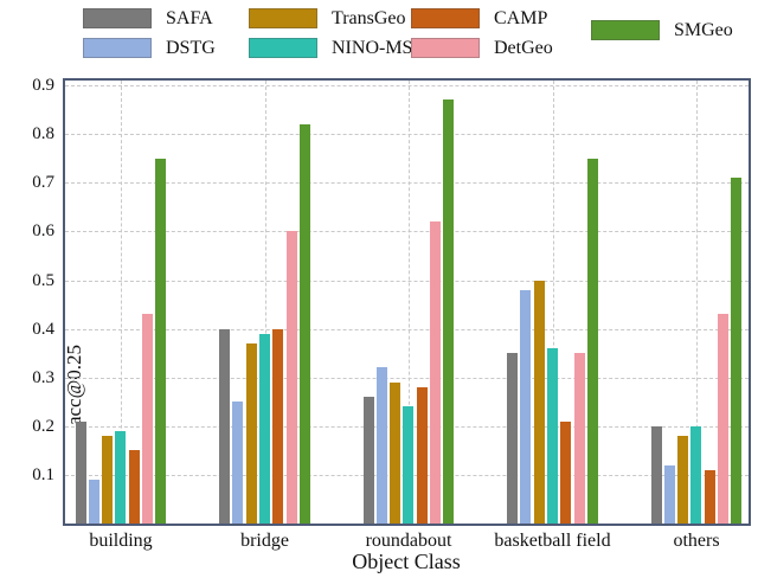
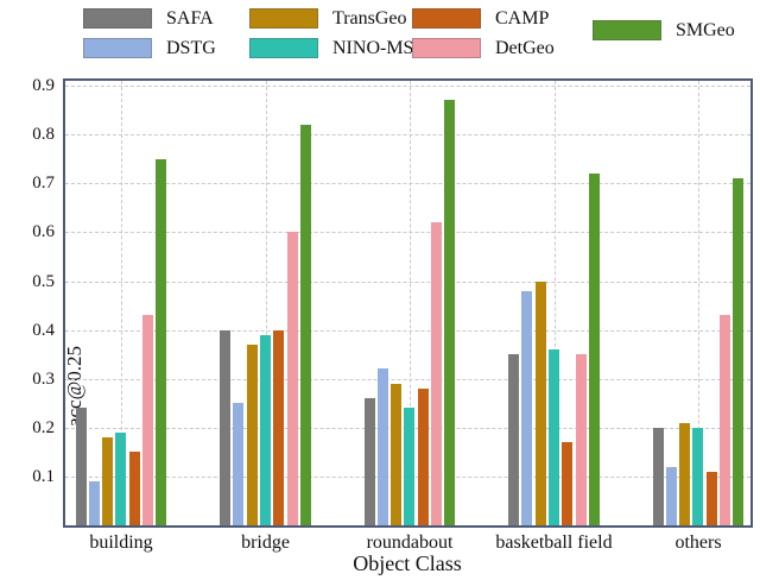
SAFA/building: 0.21 -> 0.24
CAMP/basketball field: 0.21 -> 0.17
SMGeo/basketball field: 0.75 -> 0.72
TransGeo/others: 0.18 -> 0.21
